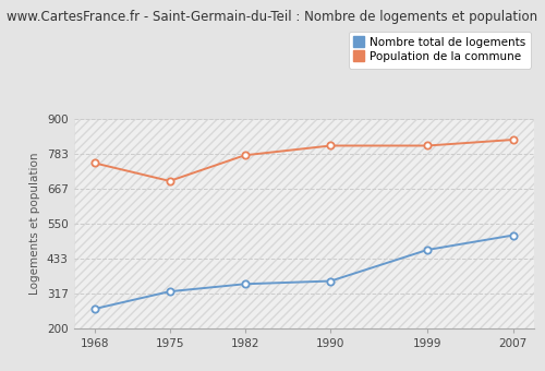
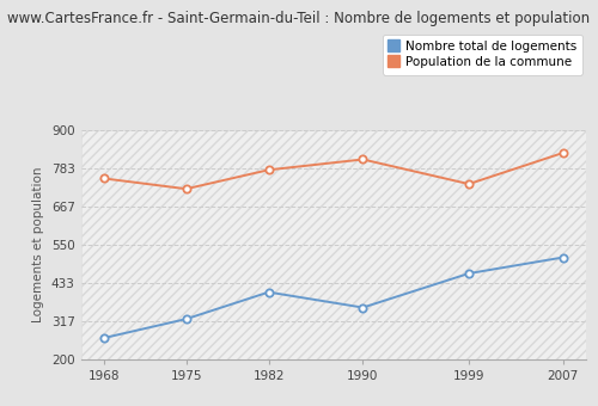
Population de la commune/1975: 692 -> 720
Nombre total de logements/1982: 348 -> 405
Population de la commune/1999: 810 -> 735
